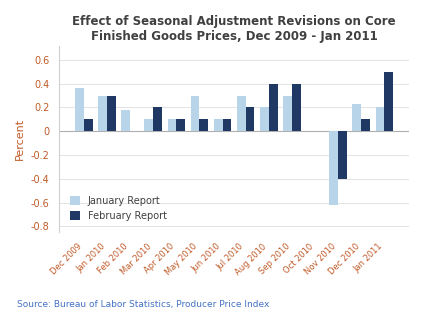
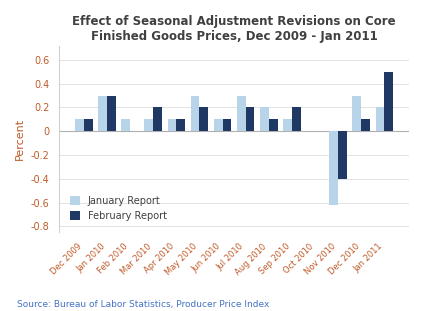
January Report/Dec 2009: 0.36 -> 0.10
January Report/Feb 2010: 0.18 -> 0.10
February Report/May 2010: 0.1 -> 0.2
February Report/Aug 2010: 0.4 -> 0.1
January Report/Sep 2010: 0.30 -> 0.10
February Report/Sep 2010: 0.4 -> 0.2
January Report/Dec 2010: 0.23 -> 0.30
